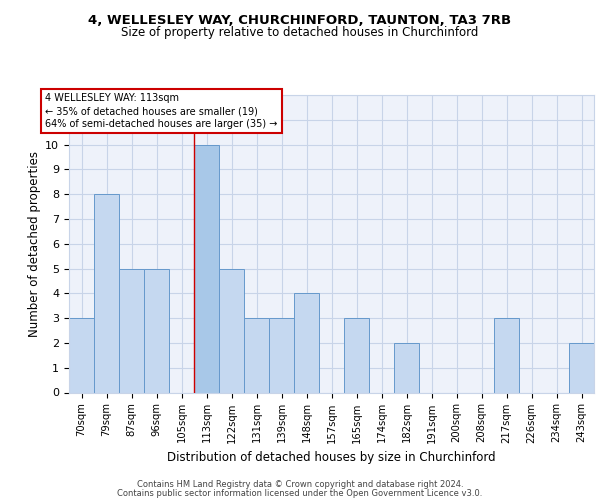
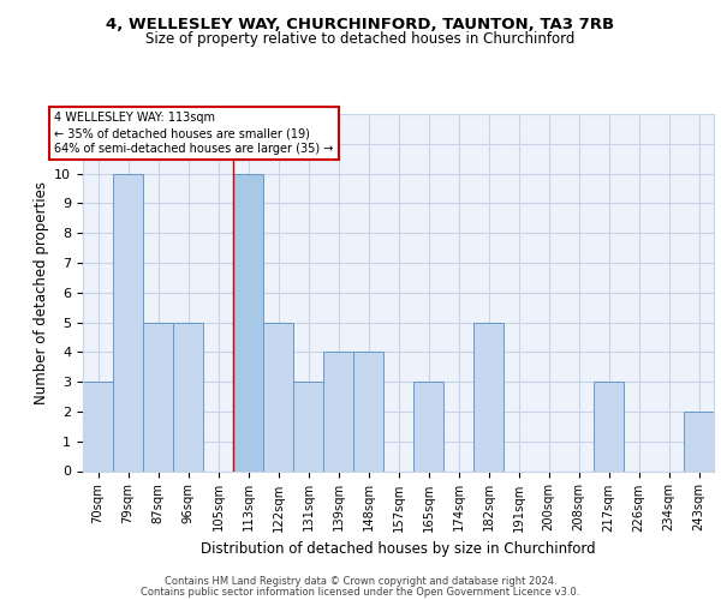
79sqm: 8 -> 10
139sqm: 3 -> 4
182sqm: 2 -> 5
